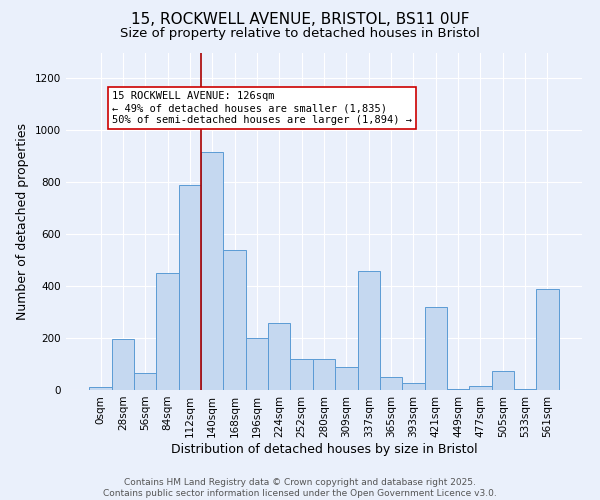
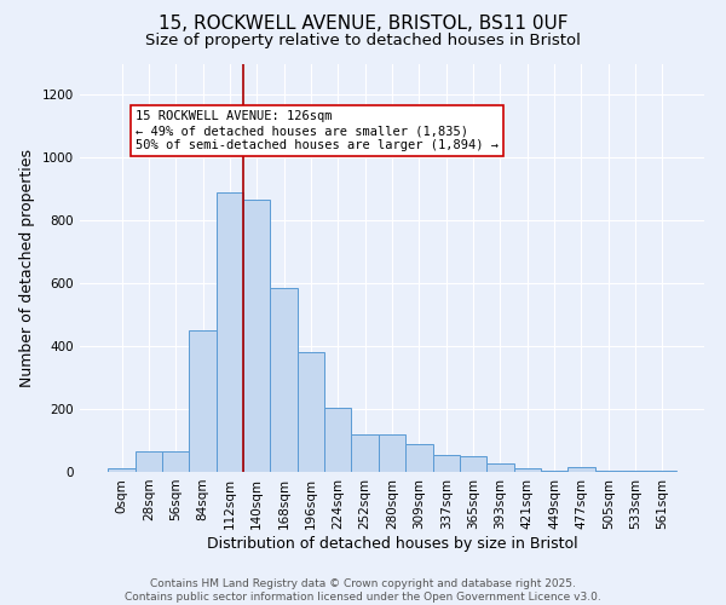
28sqm: 195 -> 65
112sqm: 790 -> 890
140sqm: 915 -> 865
168sqm: 540 -> 585
196sqm: 200 -> 380
224sqm: 260 -> 205
337sqm: 460 -> 55
421sqm: 320 -> 12
505sqm: 75 -> 5
561sqm: 390 -> 2
